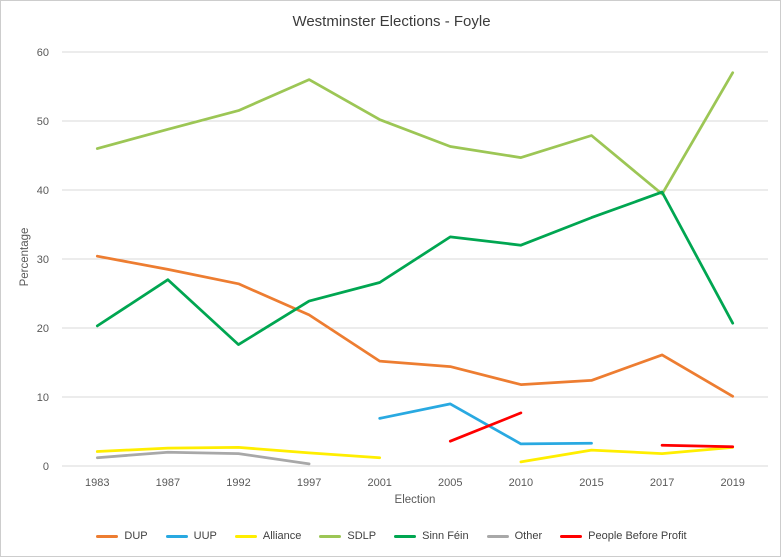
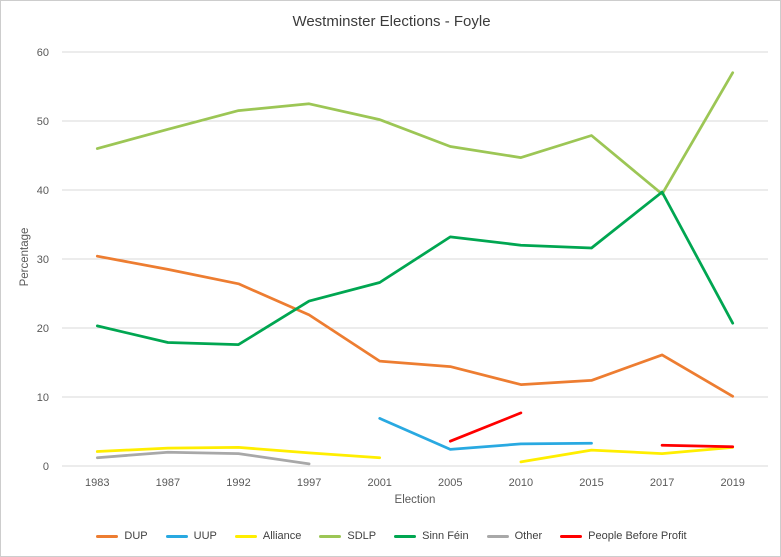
Sinn Féin/1987: 27 -> 18
SDLP/1997: 56 -> 52
UUP/2005: 9 -> 2
Sinn Féin/2015: 36 -> 32
